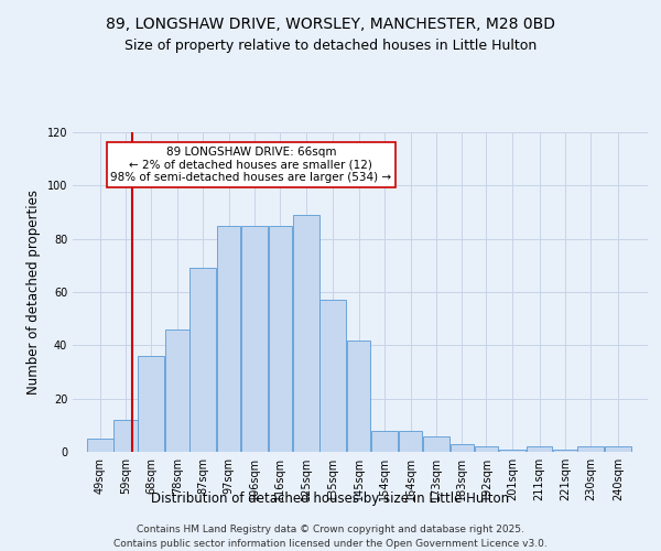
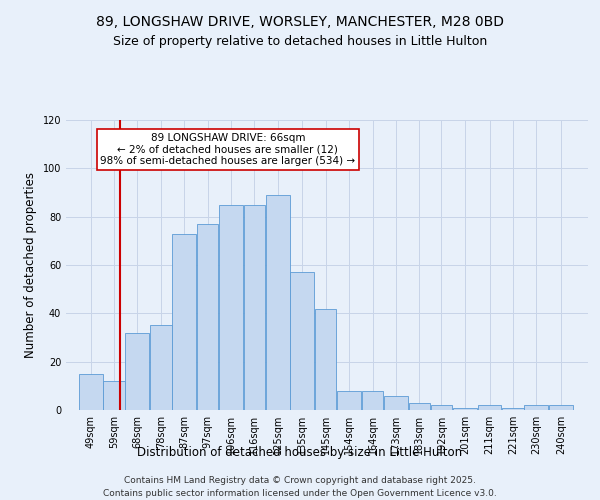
49sqm: 5 -> 15
68sqm: 36 -> 32
78sqm: 46 -> 35
87sqm: 69 -> 73
97sqm: 85 -> 77
